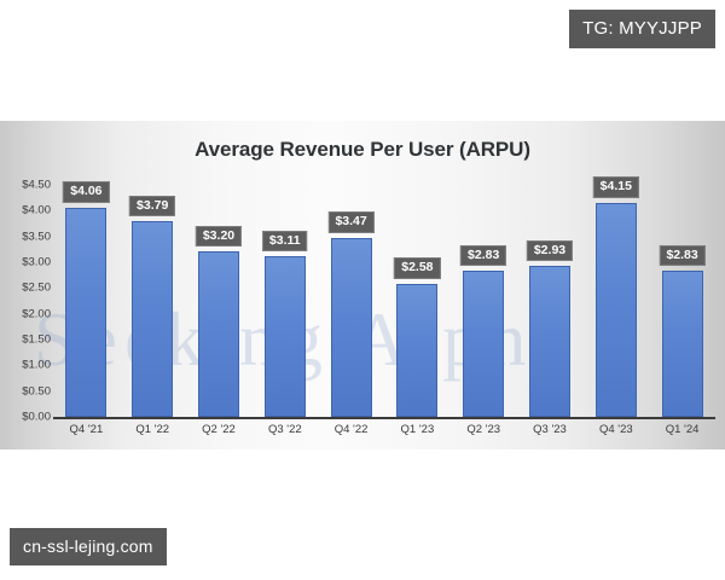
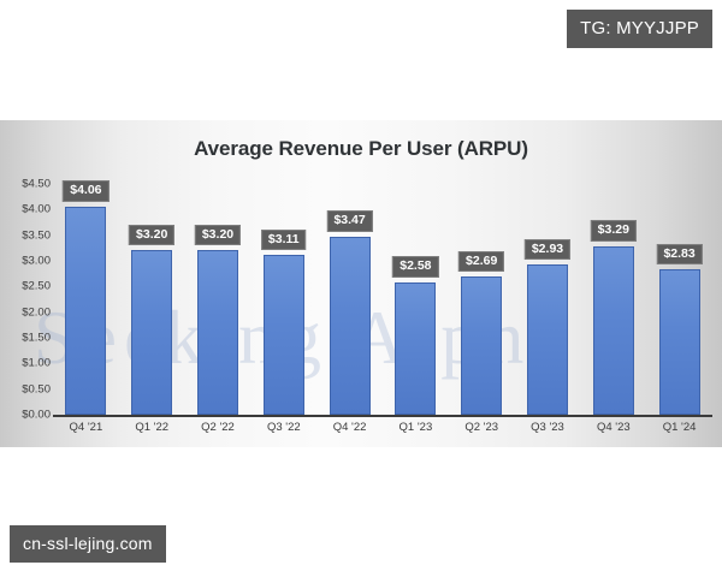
Q1 '22: $3.79 -> $3.20
Q2 '23: $2.83 -> $2.69
Q4 '23: $4.15 -> $3.29
